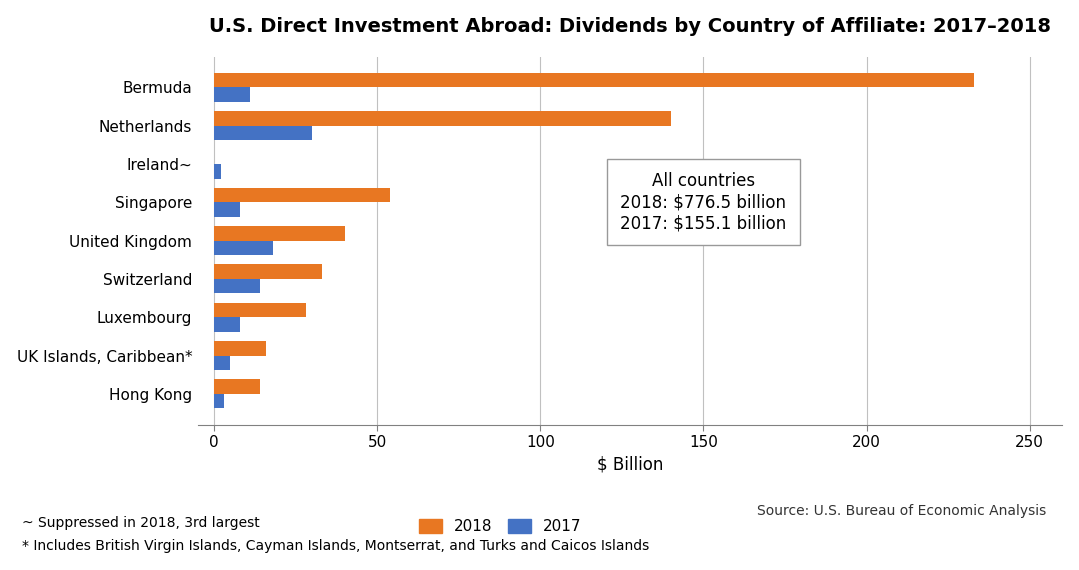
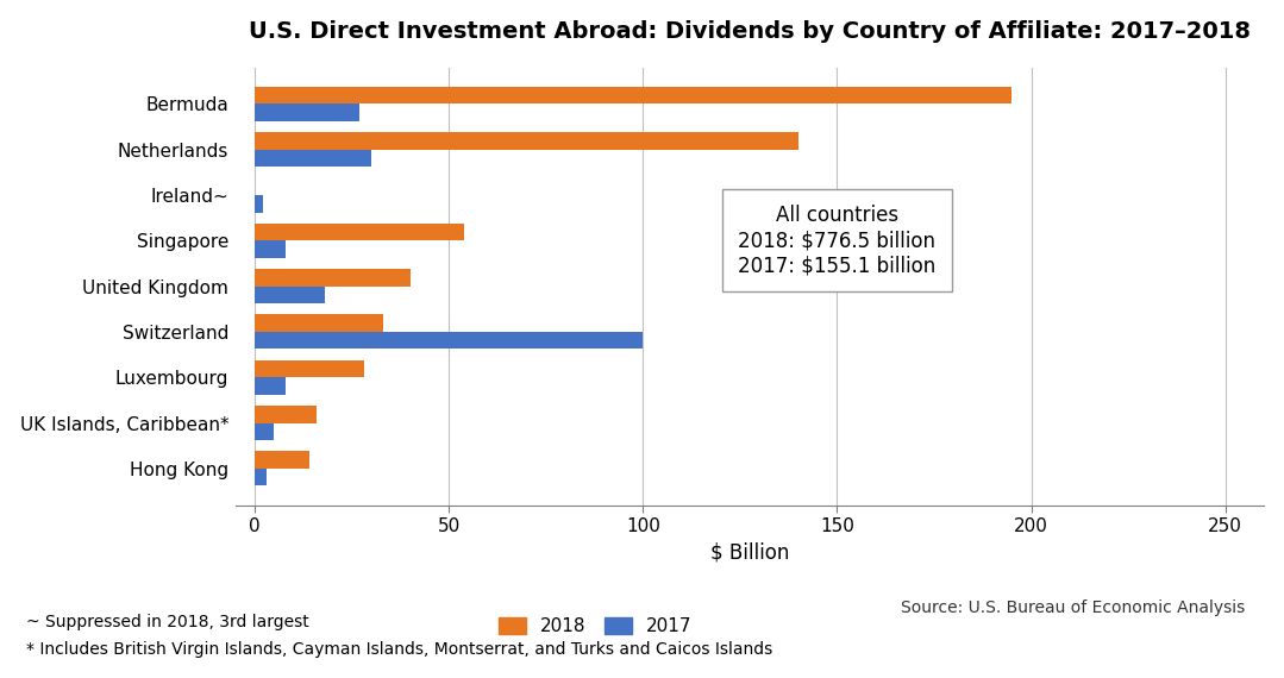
2018/Bermuda: 233 -> 195
2017/Bermuda: 11 -> 27
2017/Switzerland: 14 -> 100
